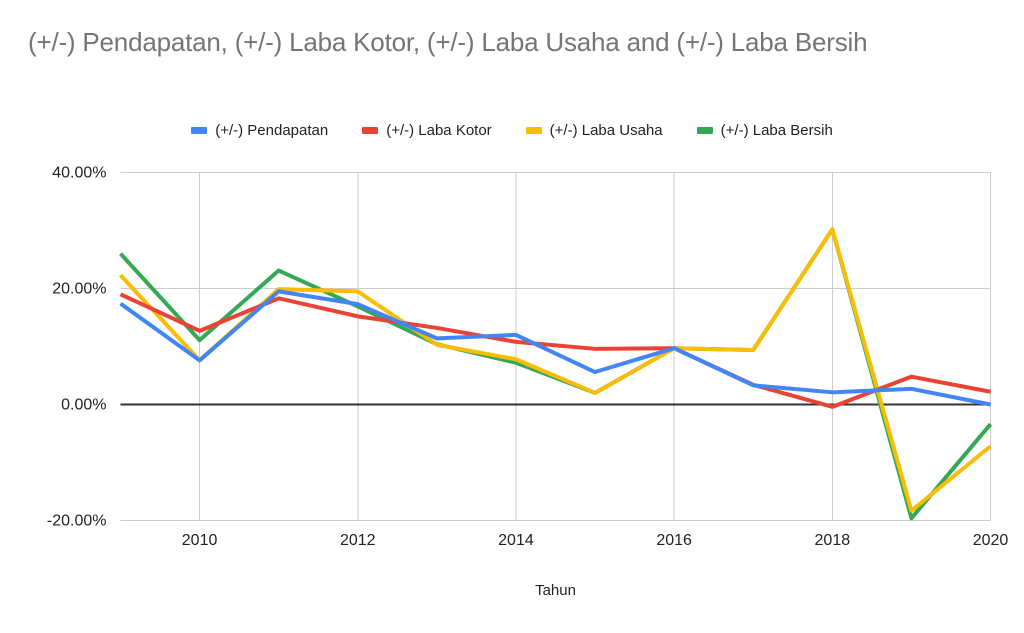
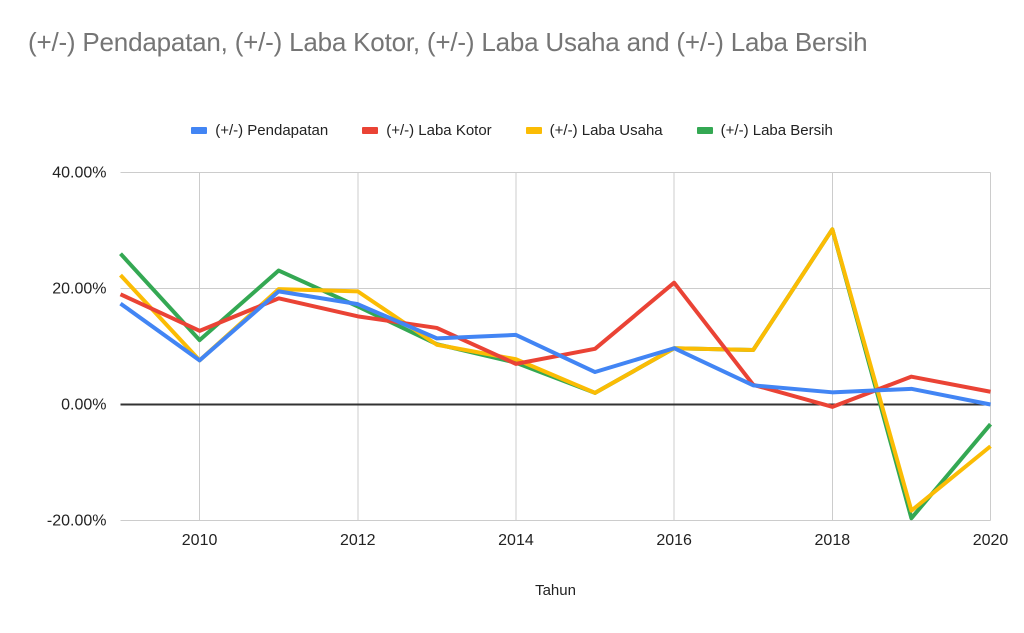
(+/-) Laba Kotor/2014: 11% -> 7%
(+/-) Laba Kotor/2016: 10% -> 21%
